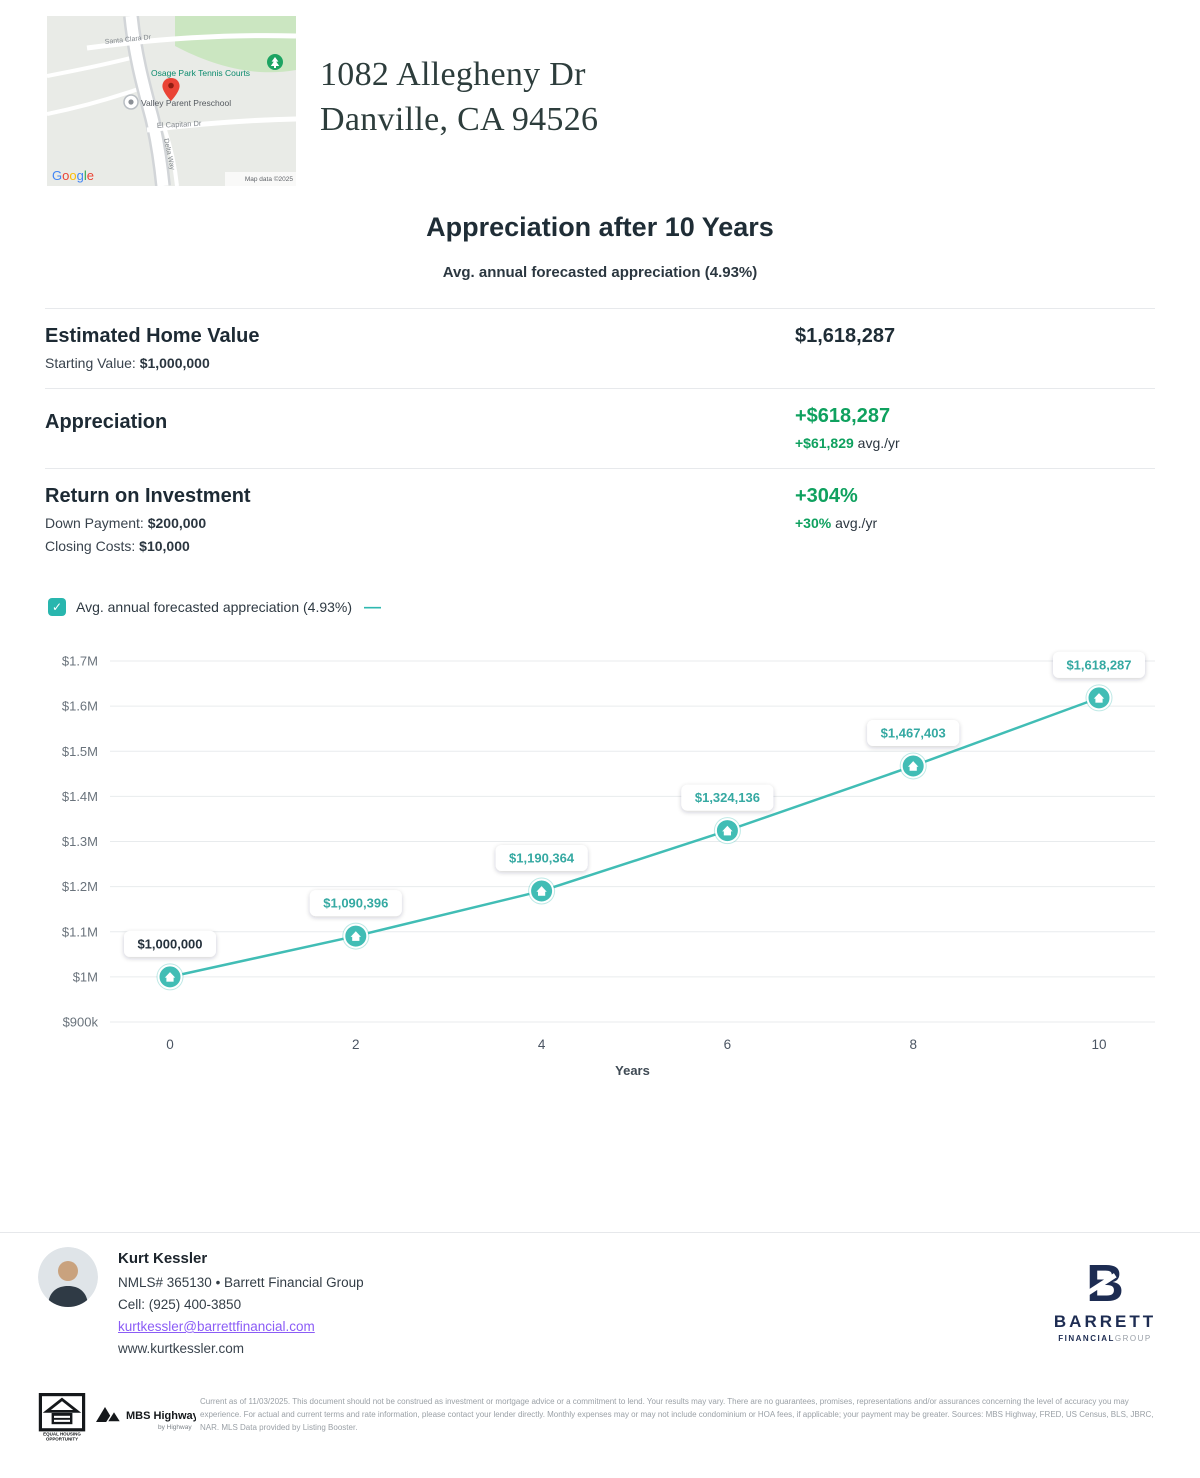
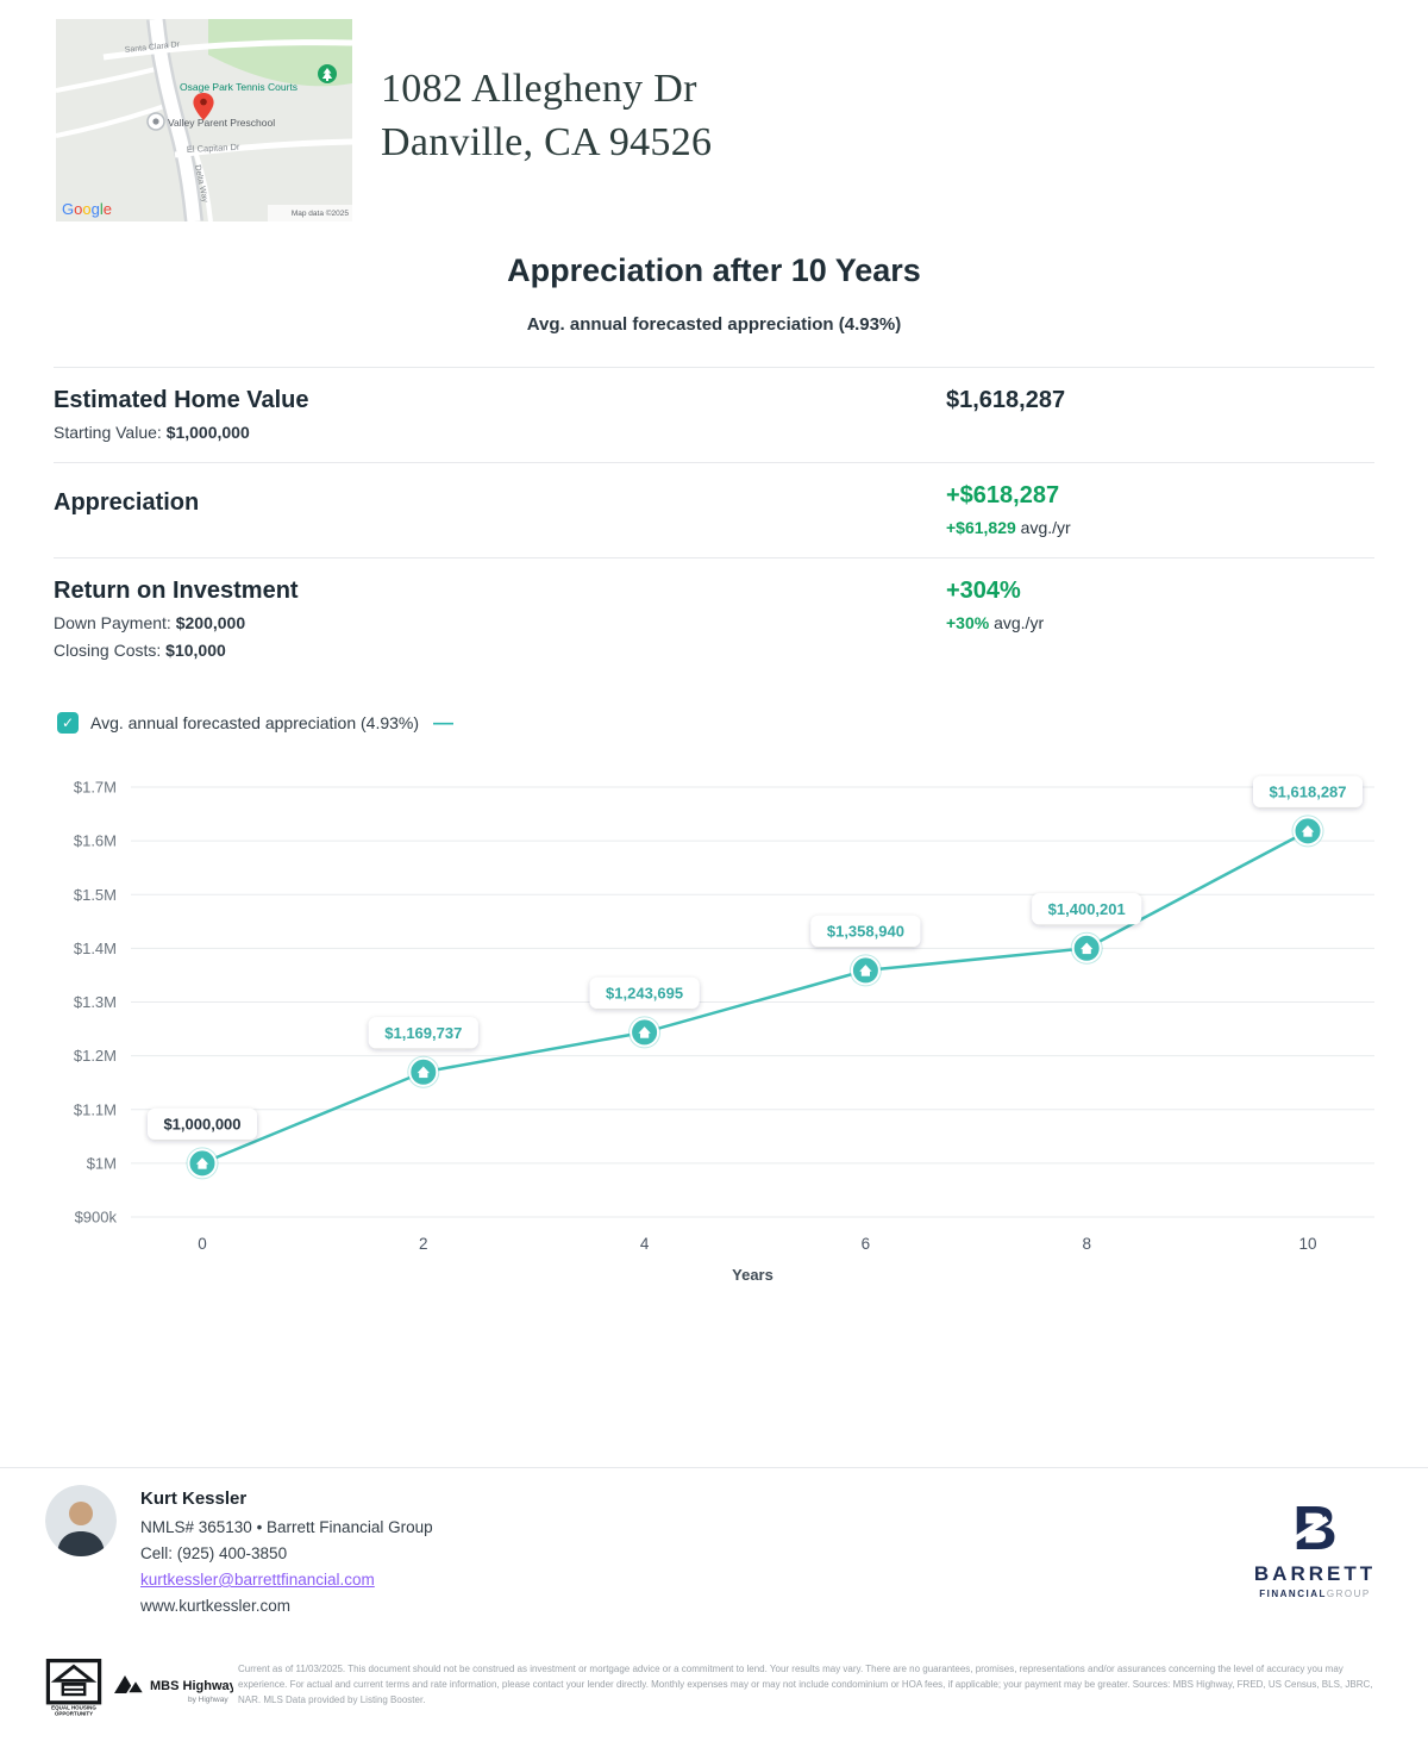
2: $1,090,396 -> $1,169,737
4: $1,190,364 -> $1,243,695
6: $1,324,136 -> $1,358,940
8: $1,467,403 -> $1,400,201
